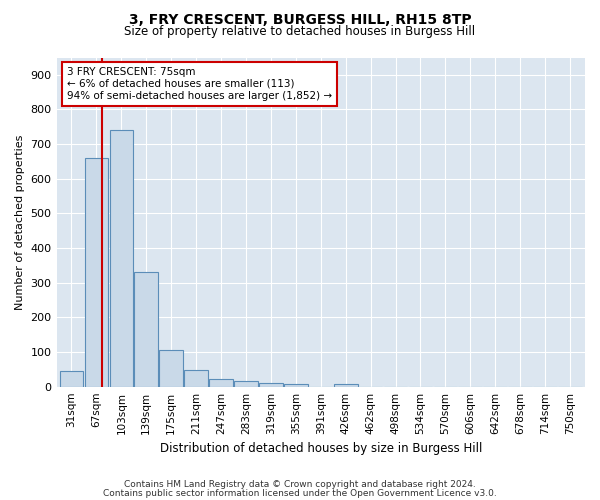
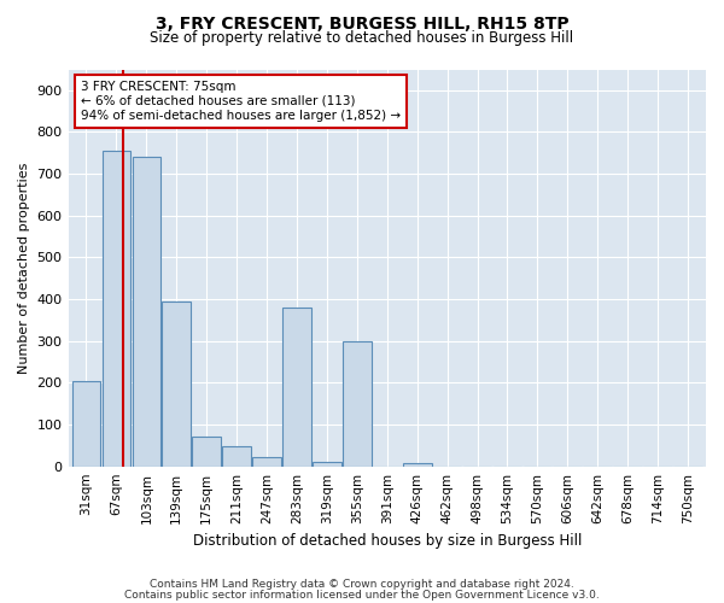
31sqm: 45 -> 205
67sqm: 660 -> 755
139sqm: 330 -> 395
175sqm: 105 -> 70
283sqm: 15 -> 380
355sqm: 8 -> 300
